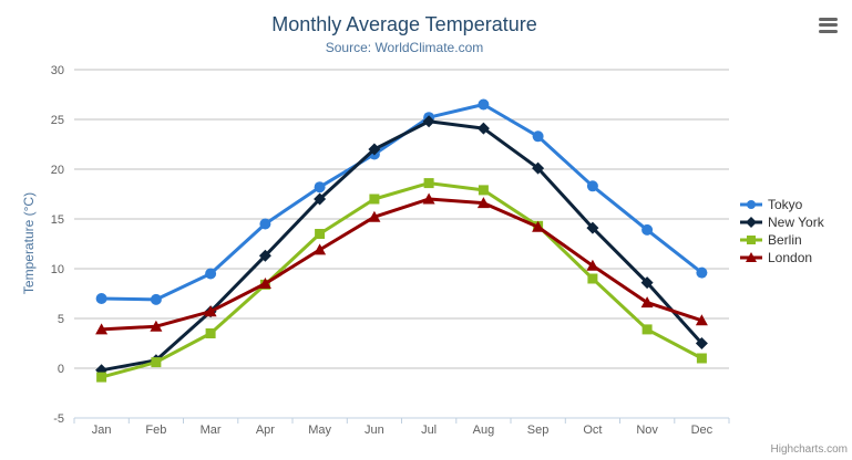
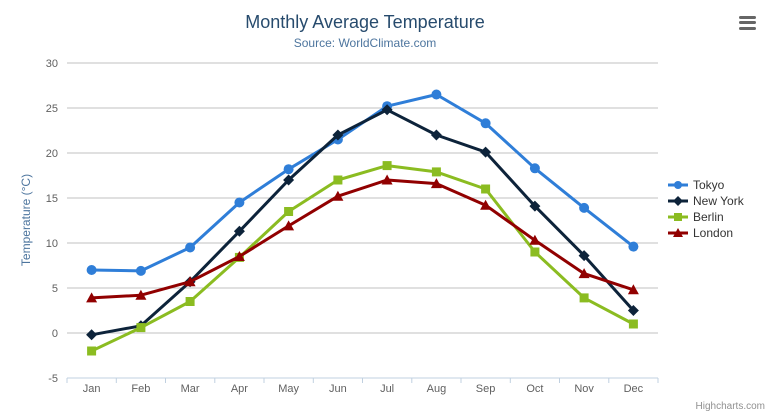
Berlin/Jan: -1 -> -2
New York/Aug: 24 -> 22
Berlin/Sep: 14 -> 16
